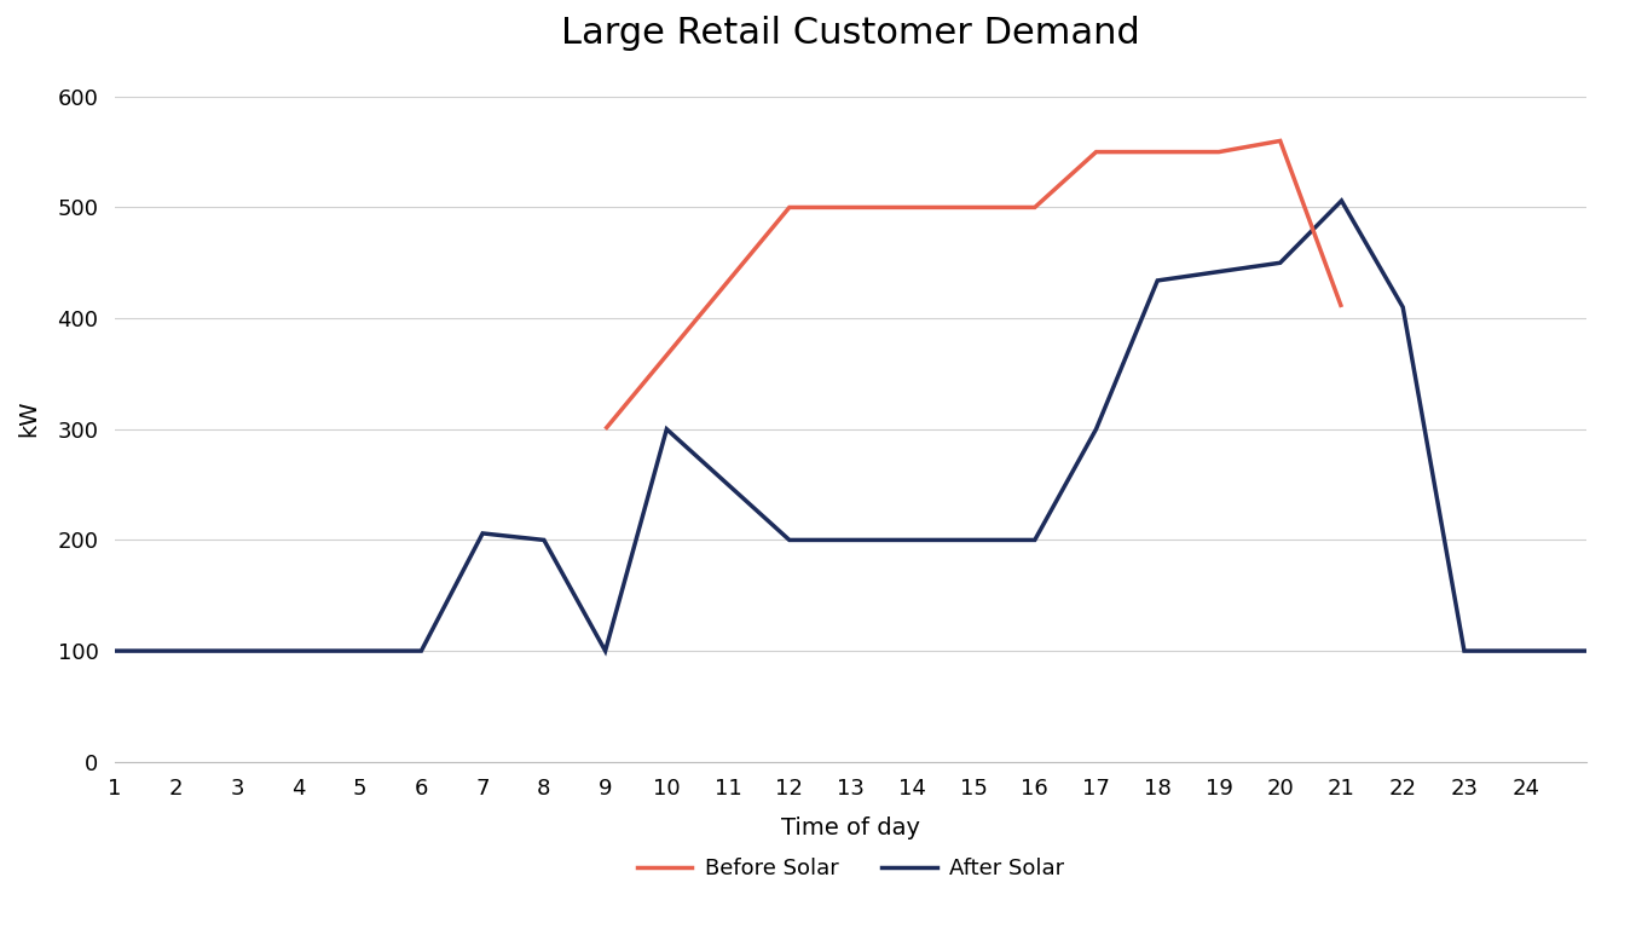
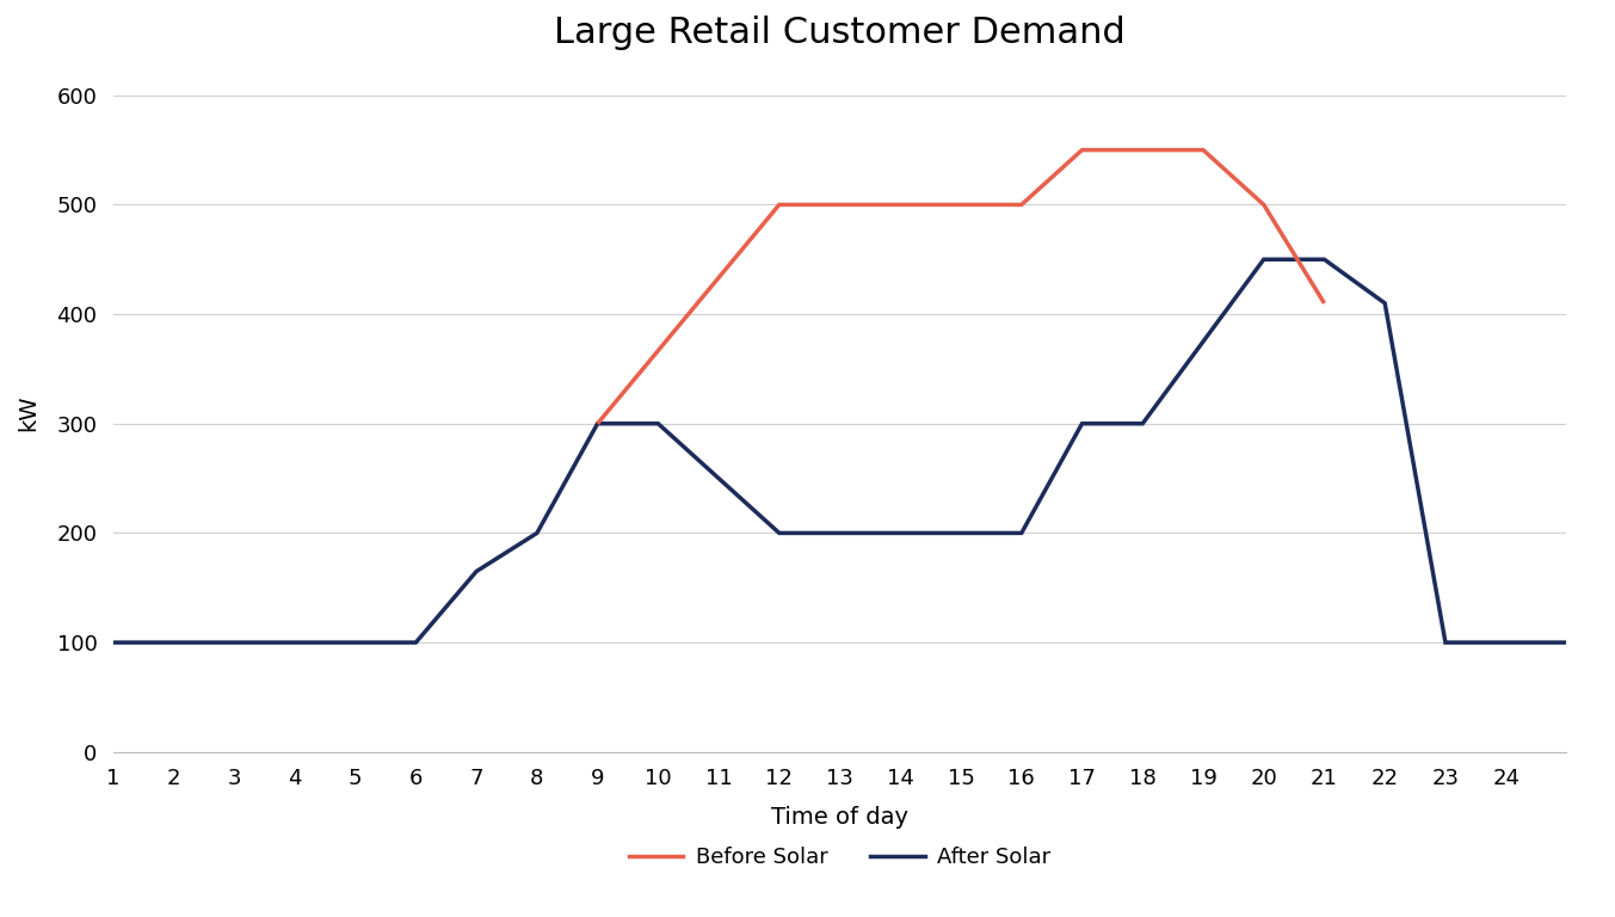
After Solar/7: 206 -> 165
After Solar/9: 100 -> 300
After Solar/18: 434 -> 300
Before Solar/20: 560 -> 500
After Solar/21: 506 -> 450
